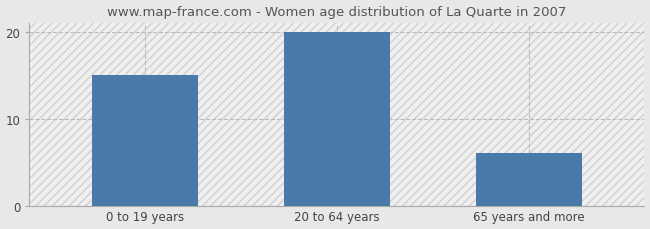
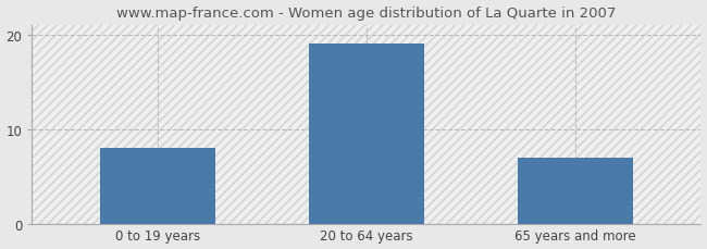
0 to 19 years: 15 -> 8
20 to 64 years: 20 -> 19
65 years and more: 6 -> 7
